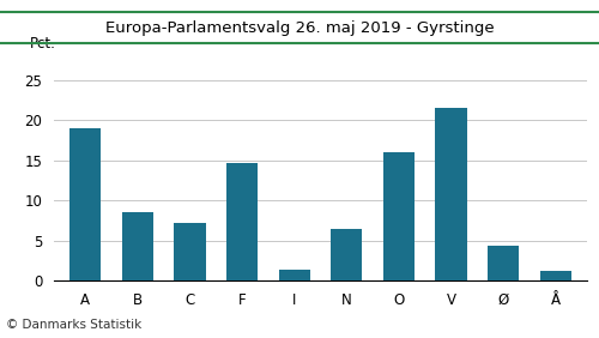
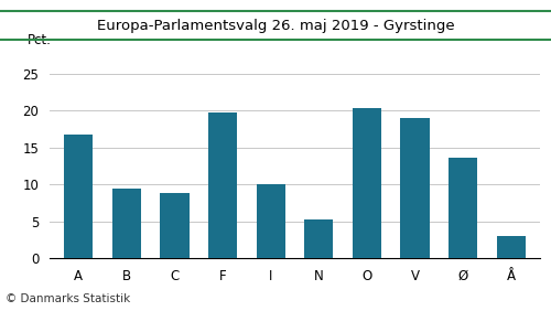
A: 19.0 -> 16.8
B: 8.5 -> 9.4
C: 7.2 -> 8.8
F: 14.7 -> 19.8
I: 1.3 -> 10.0
N: 6.4 -> 5.2
O: 16.0 -> 20.4
V: 21.5 -> 19.0
Ø: 4.4 -> 13.6
Å: 1.2 -> 3.0
